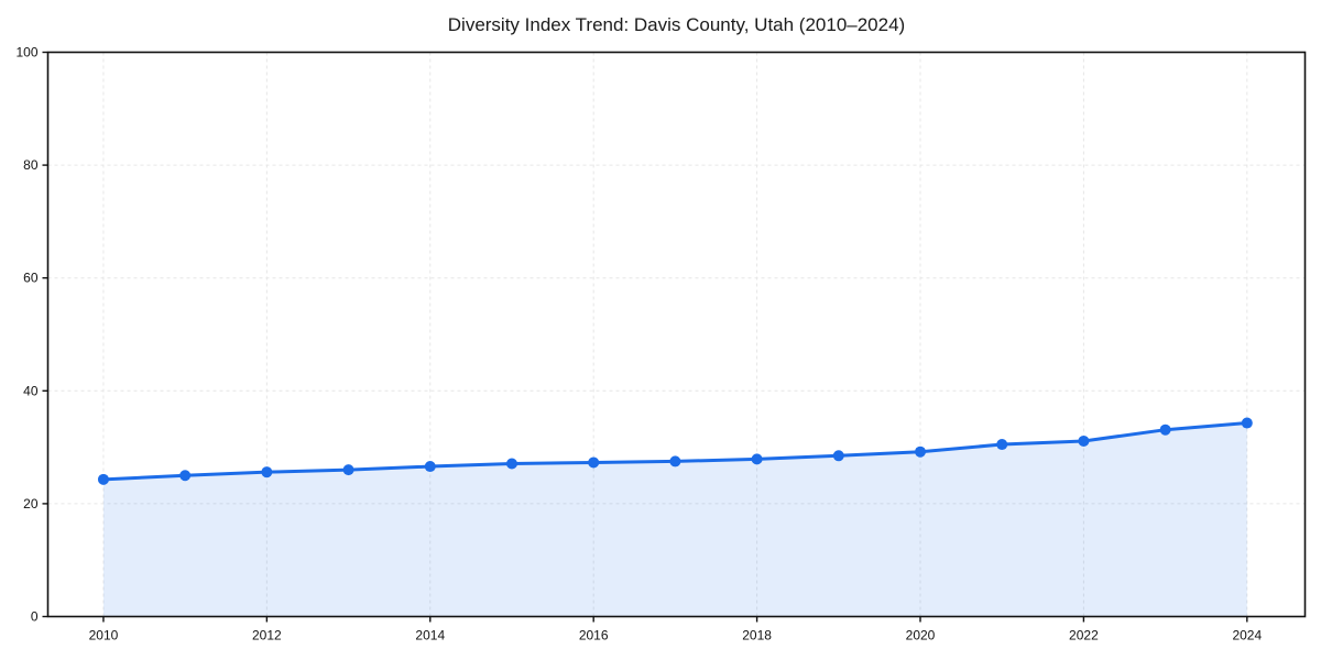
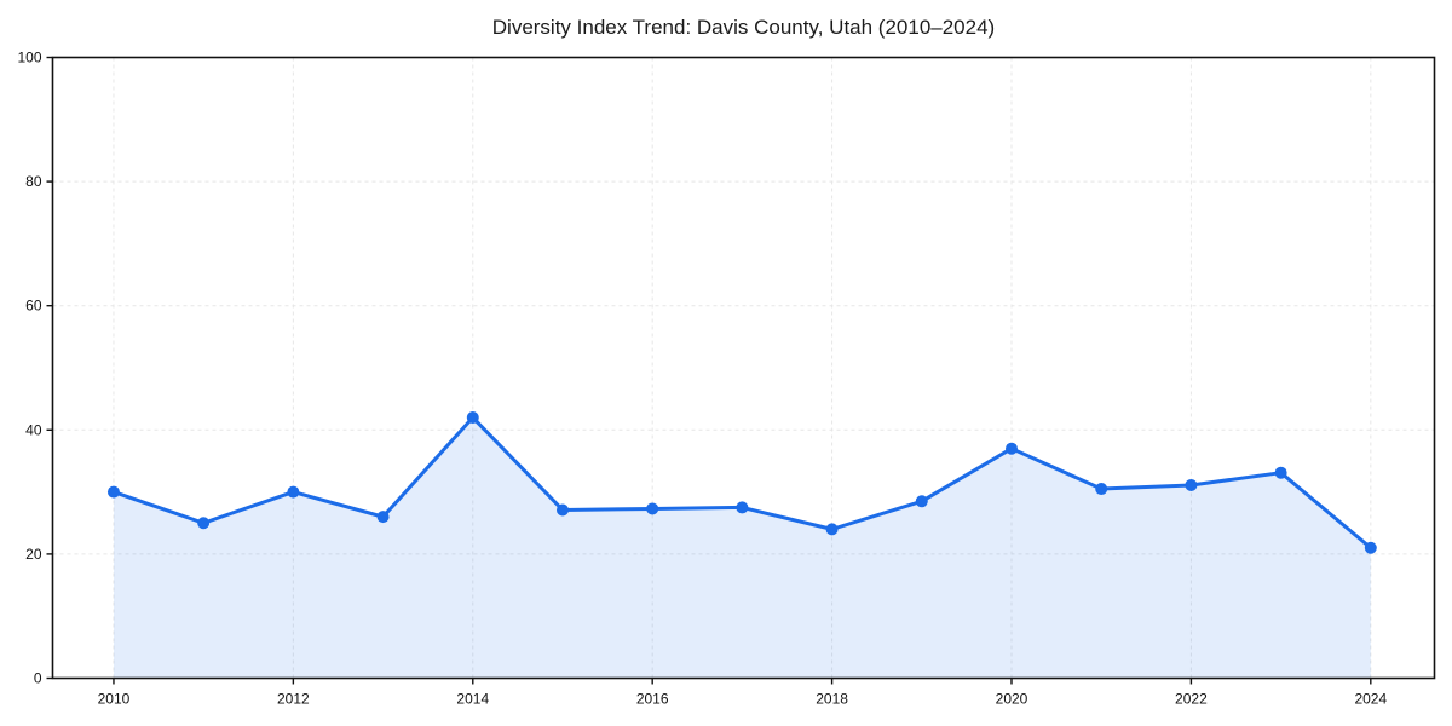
2010: 24 -> 30
2012: 26 -> 30
2014: 27 -> 42
2018: 28 -> 24
2020: 29 -> 37
2024: 34 -> 21
